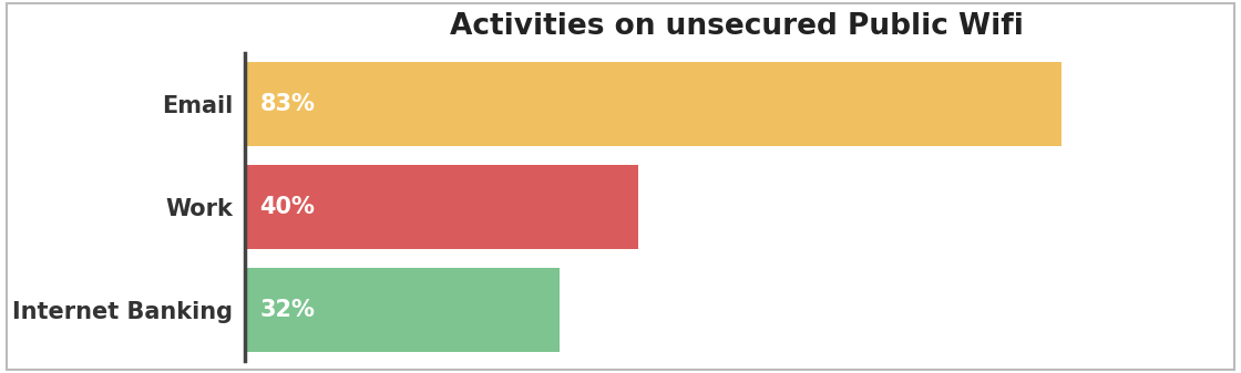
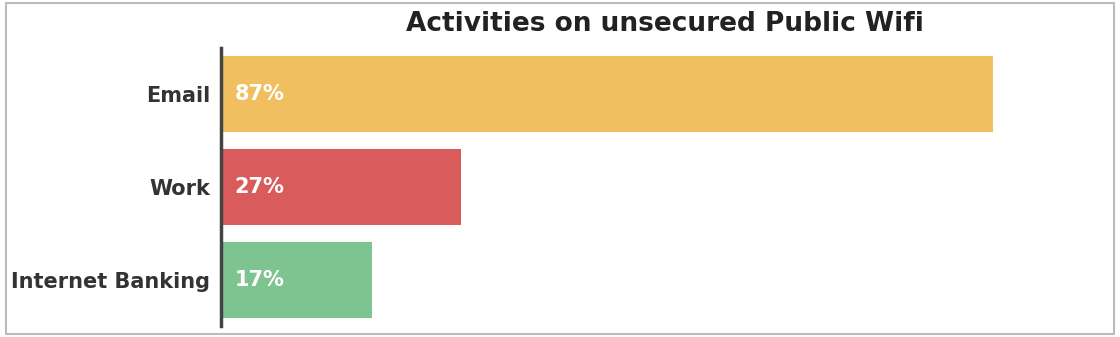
Email: 83% -> 87%
Work: 40% -> 27%
Internet Banking: 32% -> 17%
